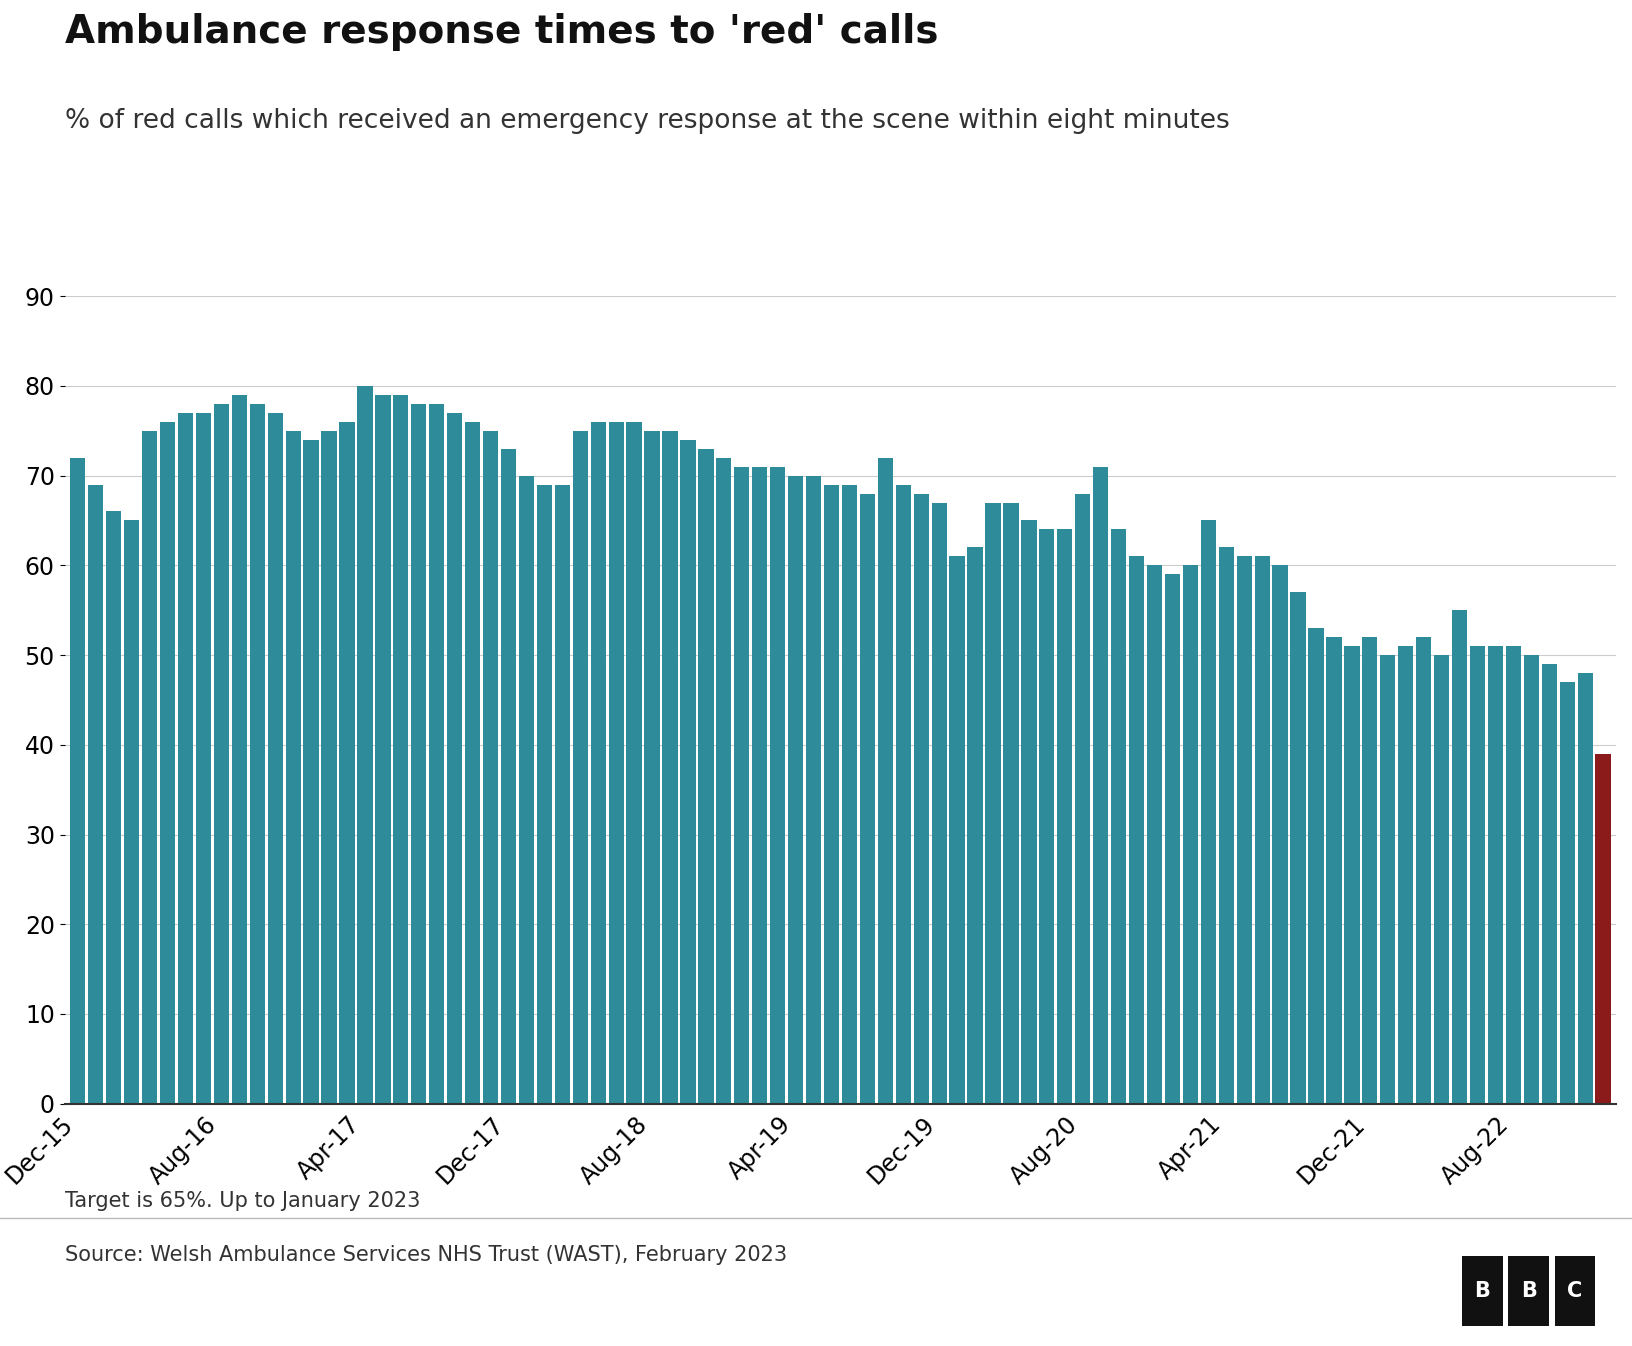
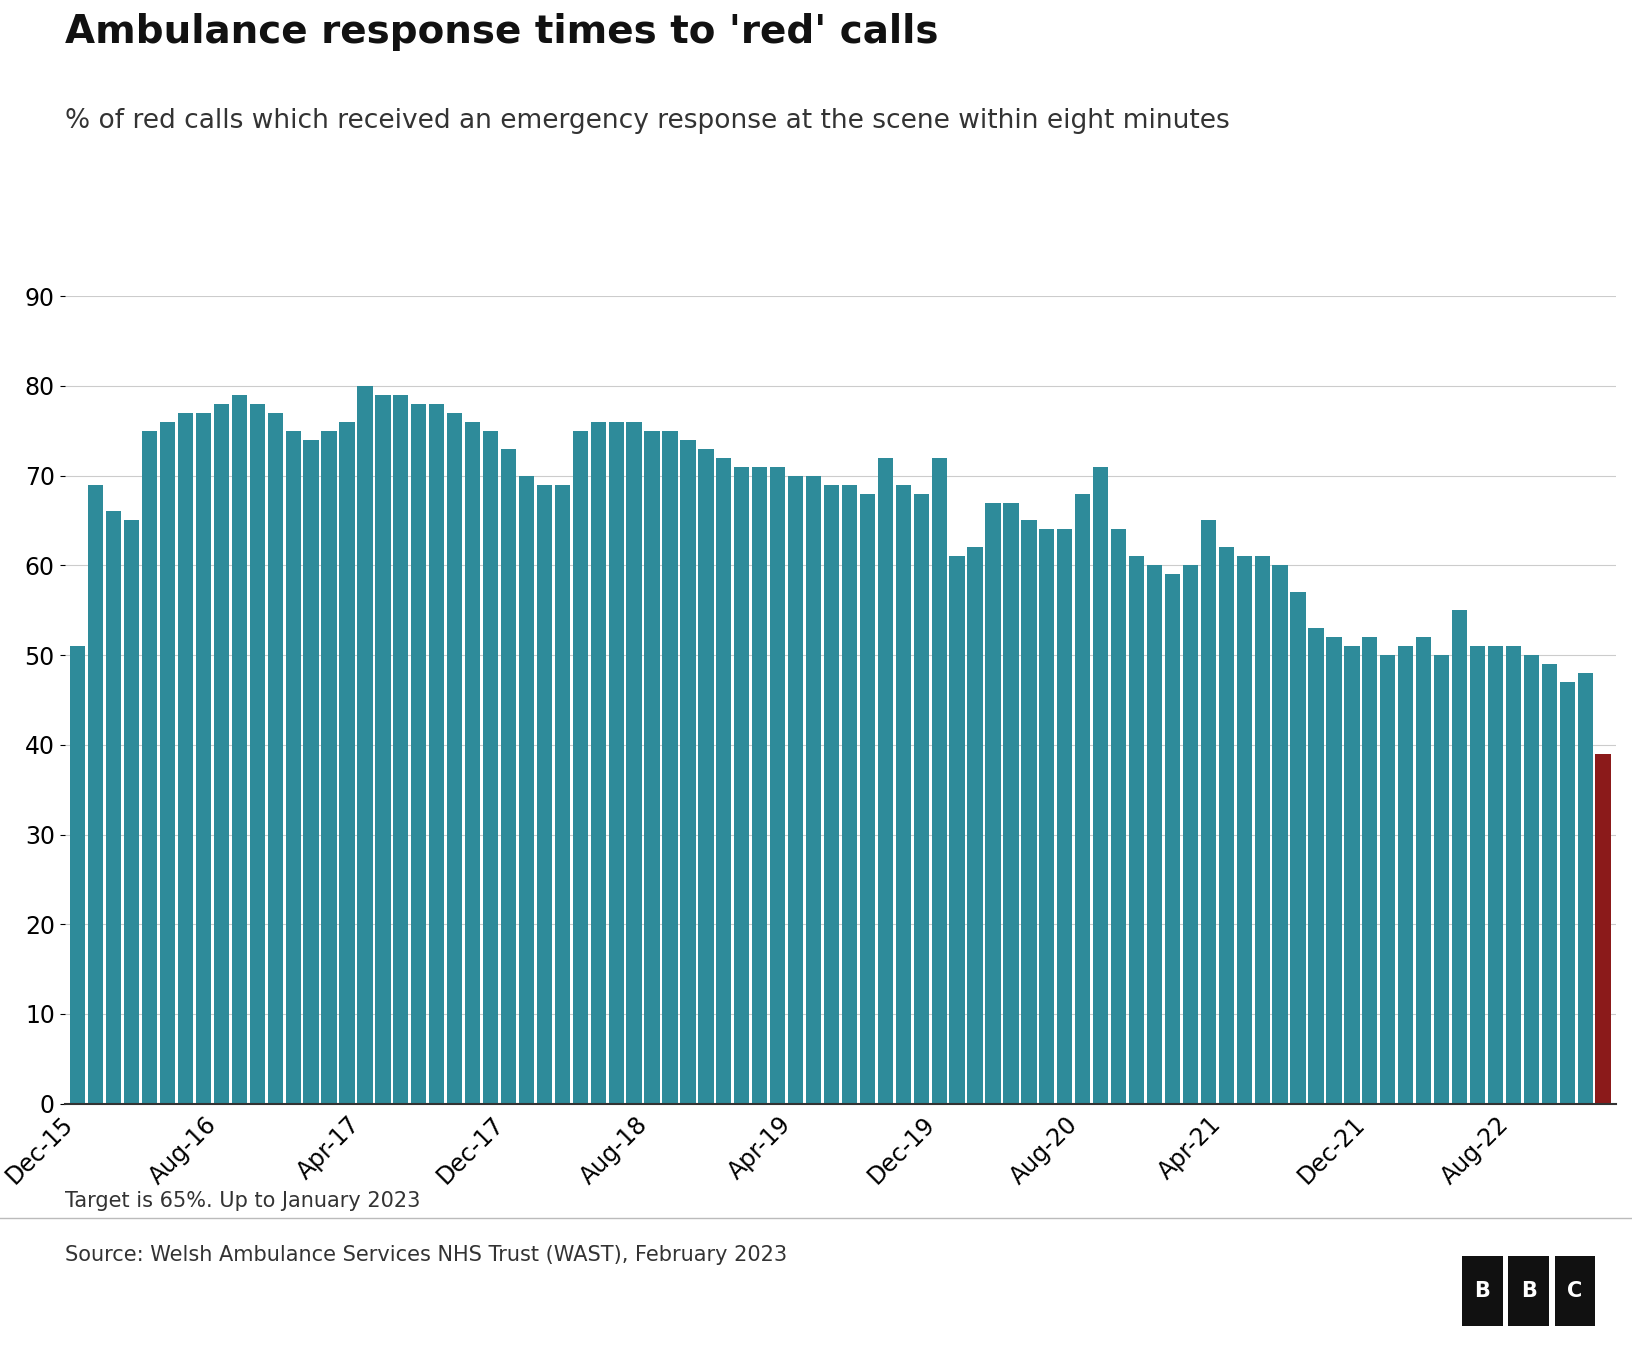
Dec-15: 72 -> 51
Dec-19: 67 -> 72
